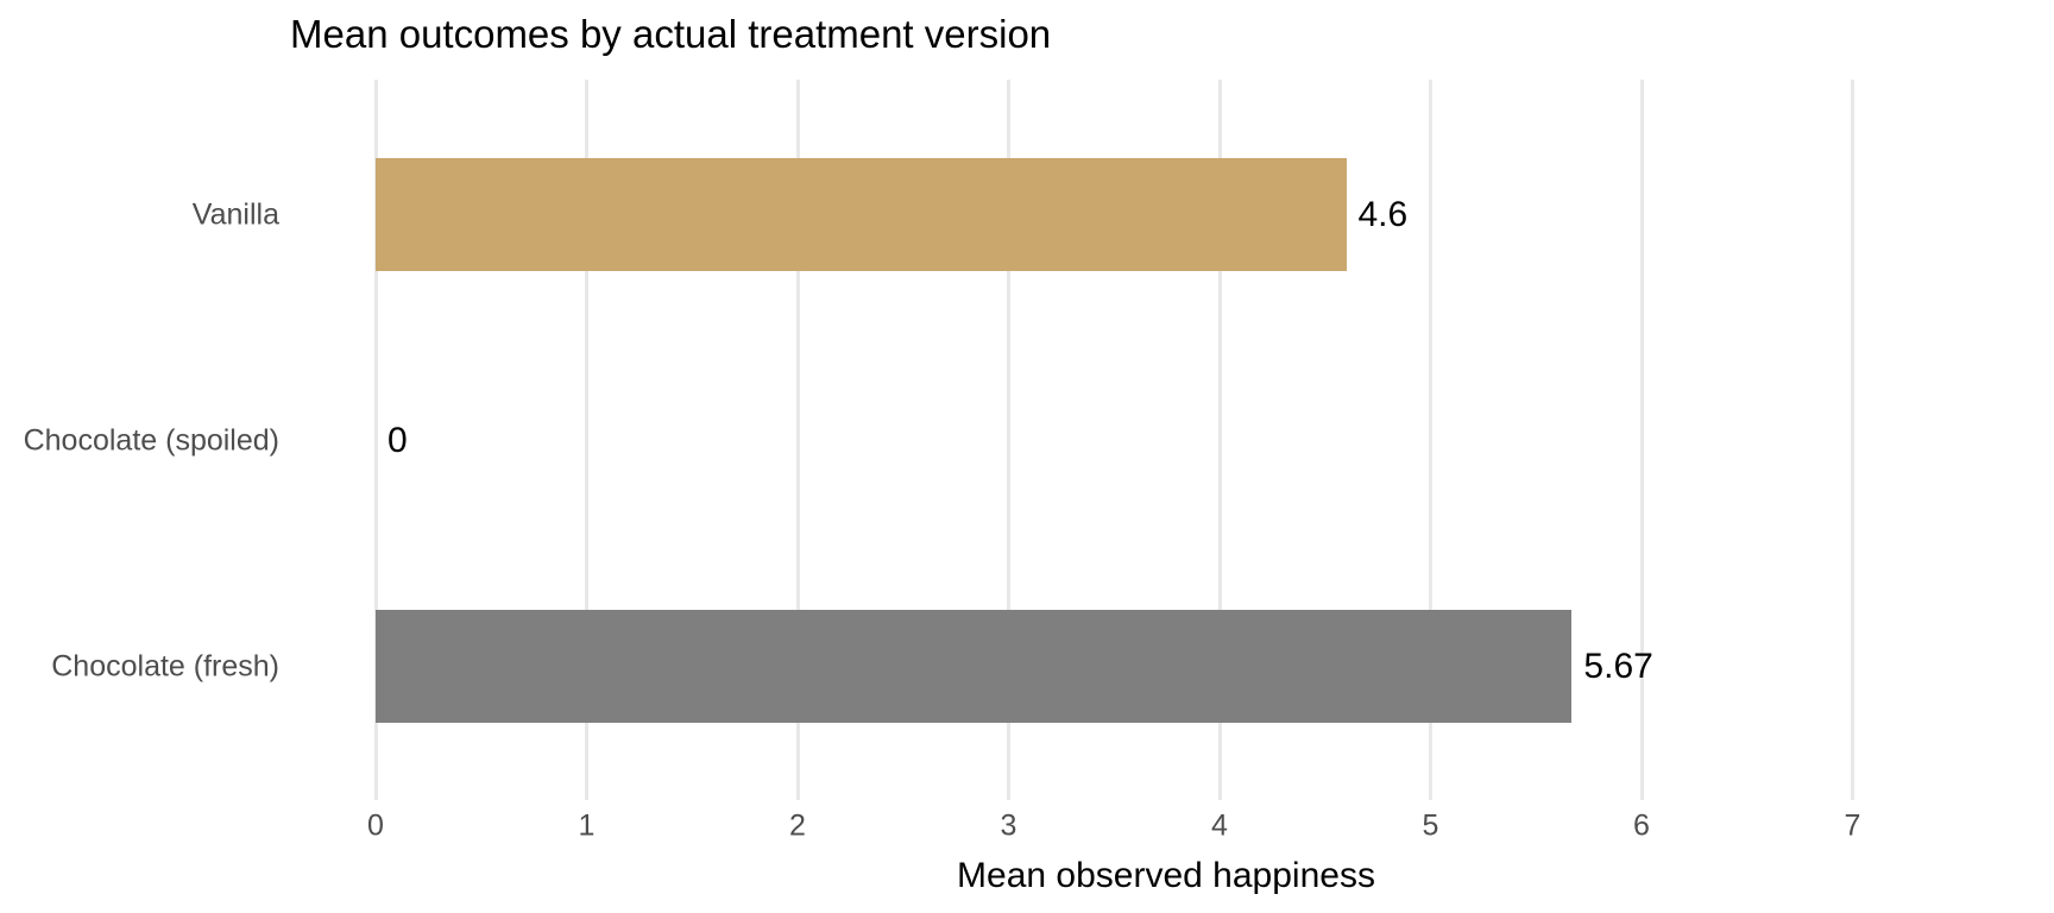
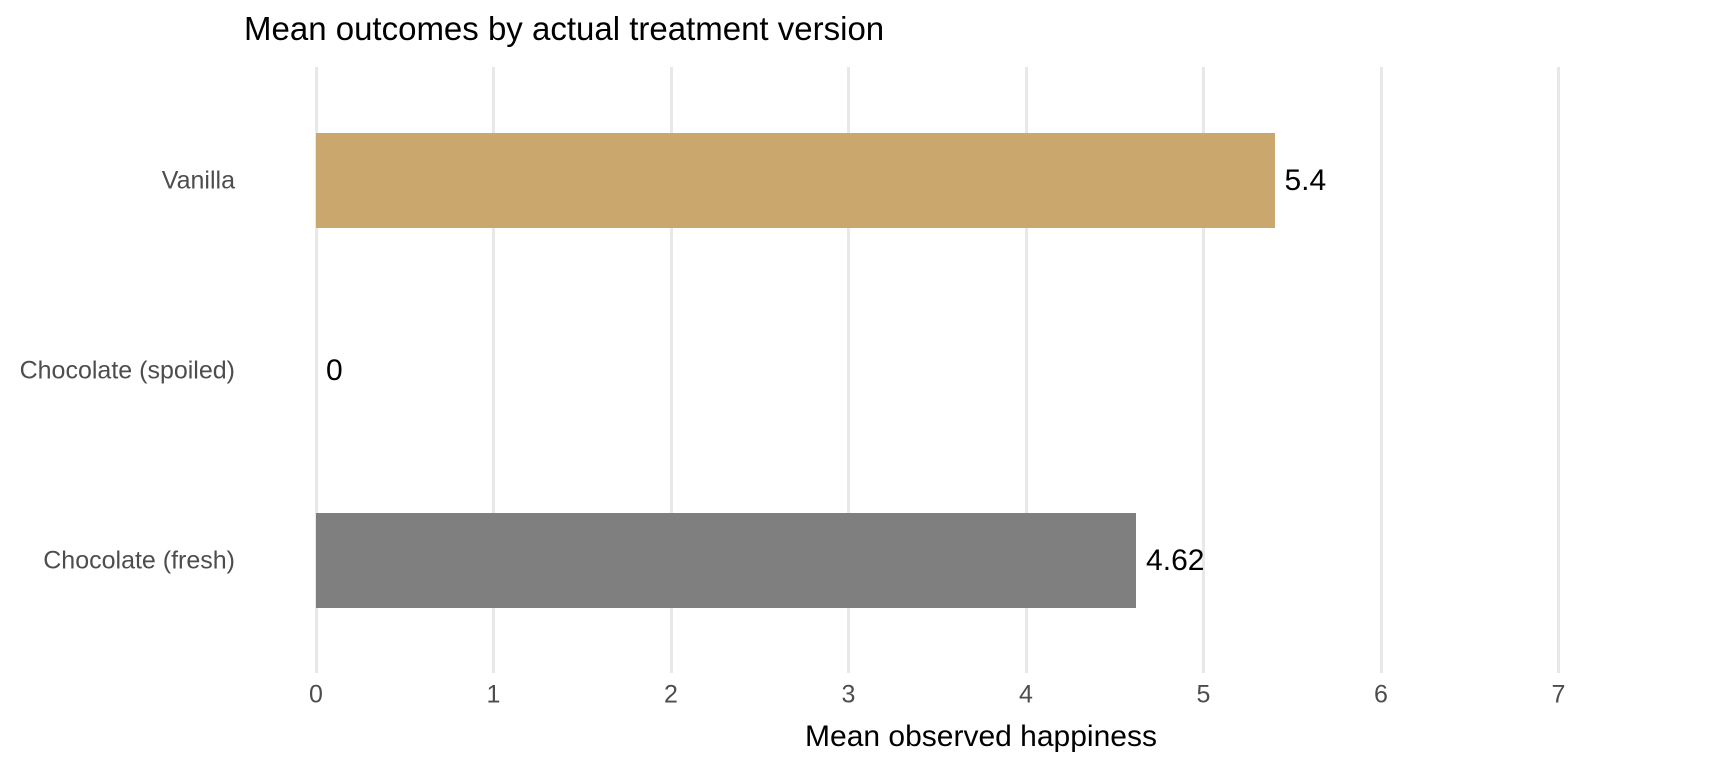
Vanilla: 4.6 -> 5.4
Chocolate (fresh): 5.67 -> 4.62
